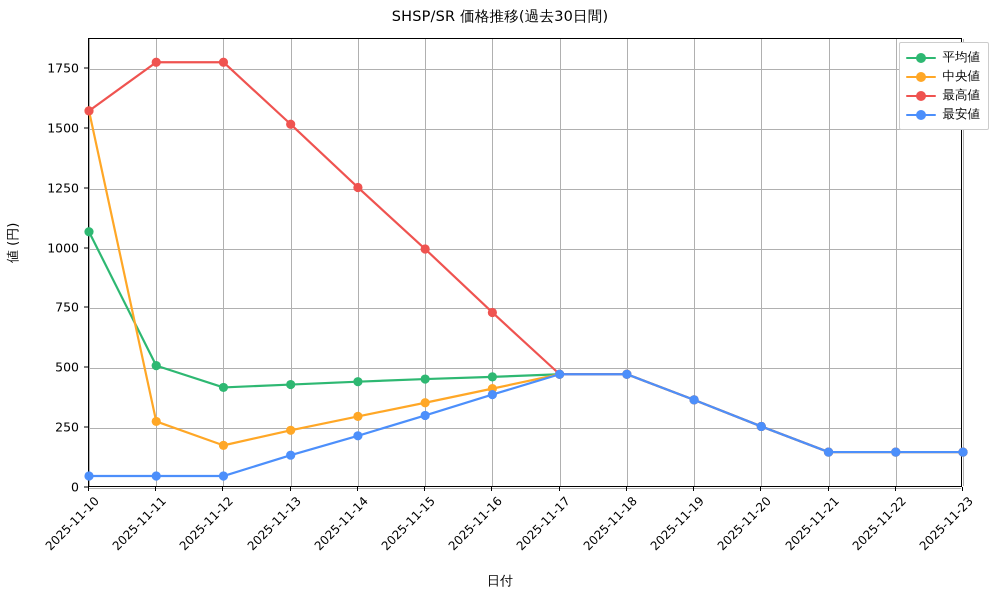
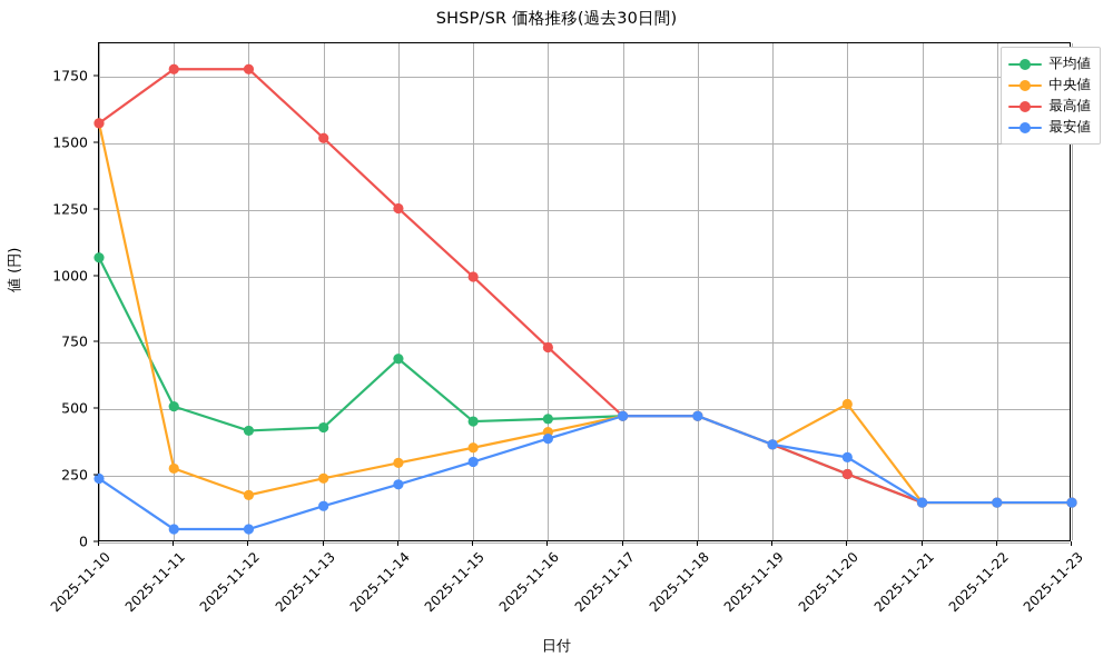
最安値/2025-11-10: 50 -> 240
平均値/2025-11-14: 440 -> 690
中央値/2025-11-20: 260 -> 520
最安値/2025-11-20: 260 -> 320
